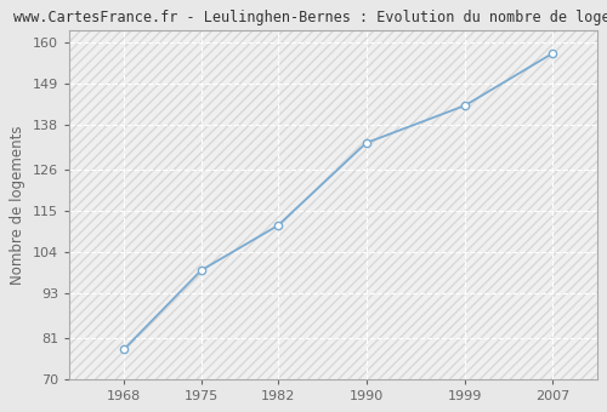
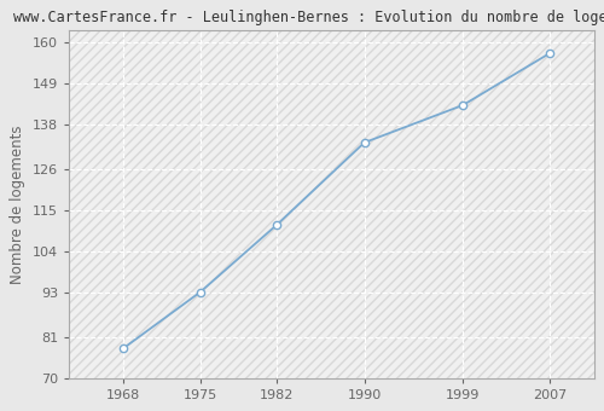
1975: 99 -> 93
